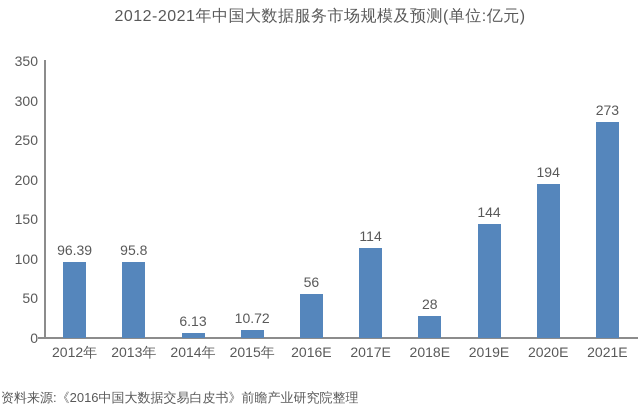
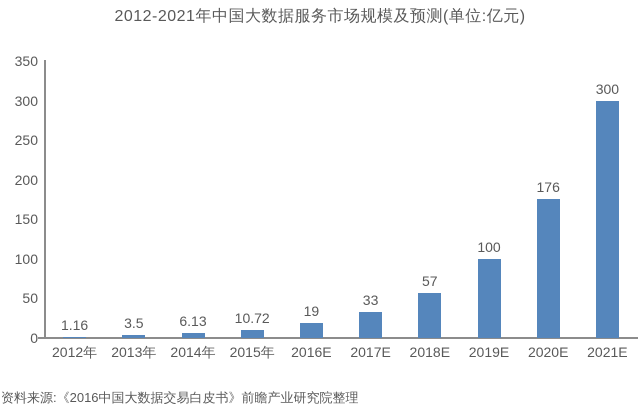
2012年: 96.39 -> 1.16
2013年: 95.8 -> 3.5
2016E: 56 -> 19
2017E: 114 -> 33
2018E: 28 -> 57
2019E: 144 -> 100
2020E: 194 -> 176
2021E: 273 -> 300
